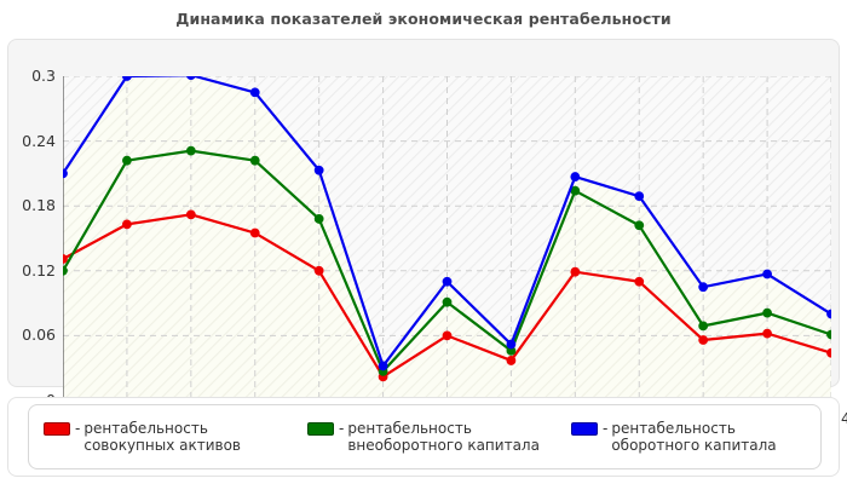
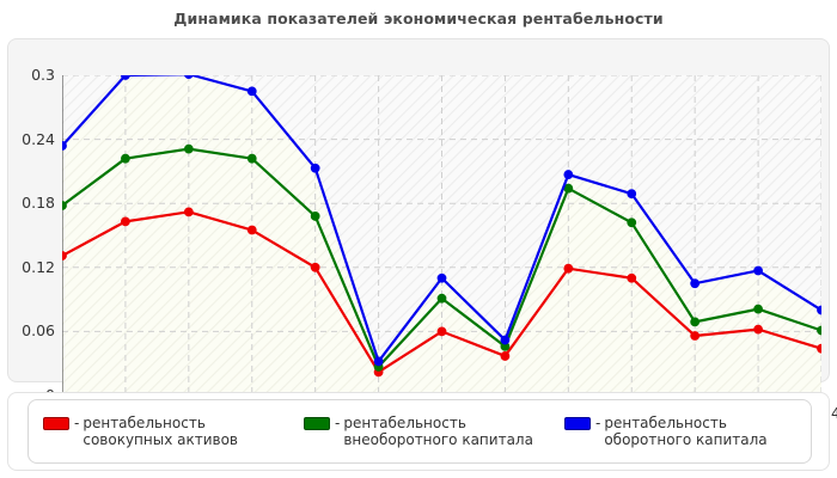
- рентабельность внеоборотного капитала/2012: 0.12 -> 0.18
- рентабельность оборотного капитала/2012: 0.21 -> 0.23
